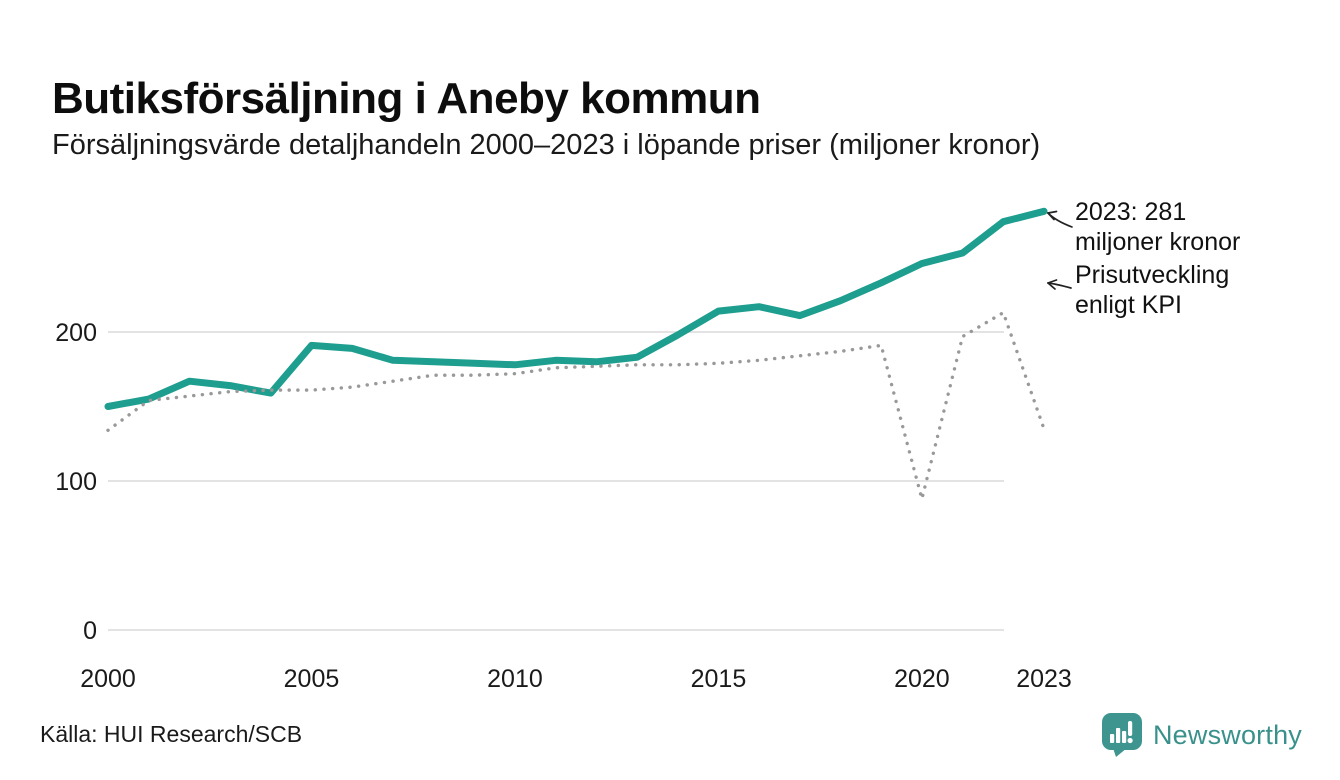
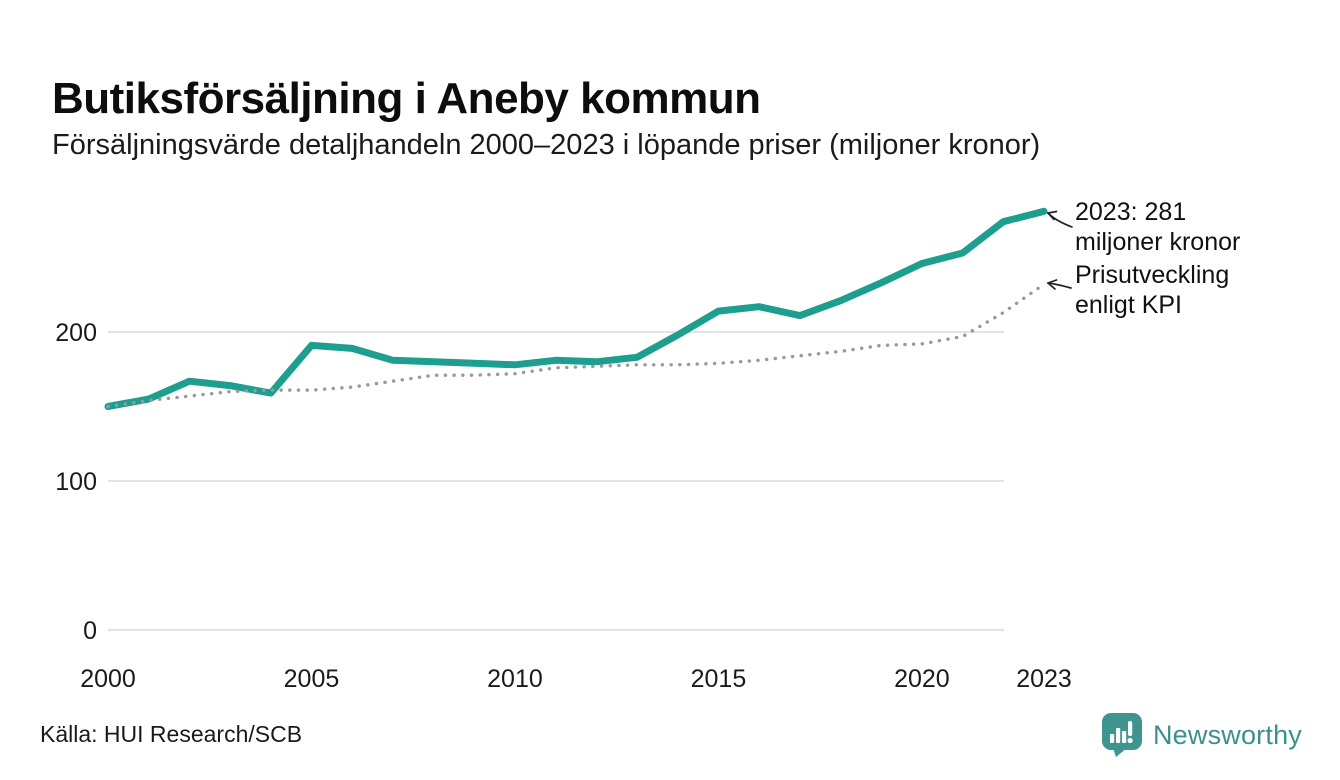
Prisutveckling enligt KPI/2000: 134 -> 150
Prisutveckling enligt KPI/2020: 88 -> 192
Prisutveckling enligt KPI/2023: 135 -> 232
